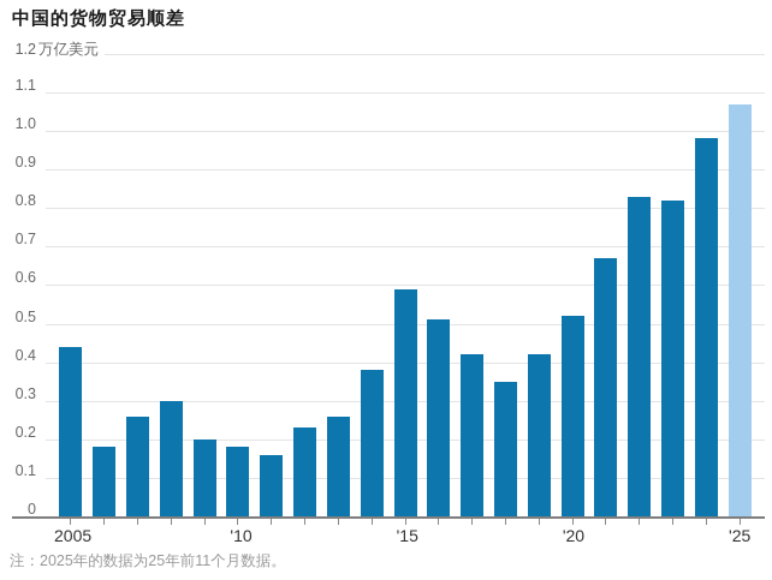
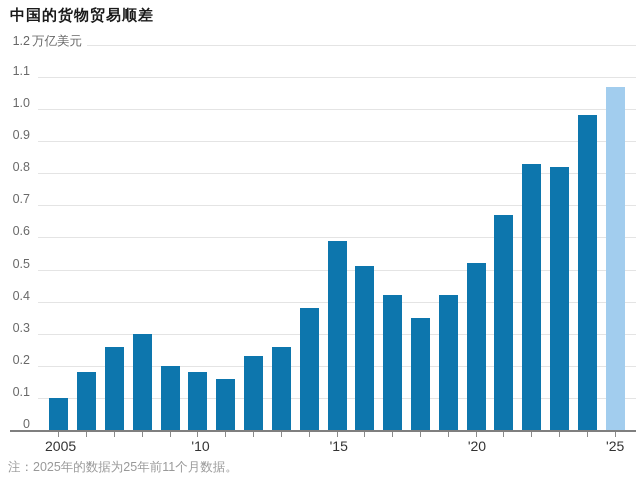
2005: 0.44 -> 0.10
